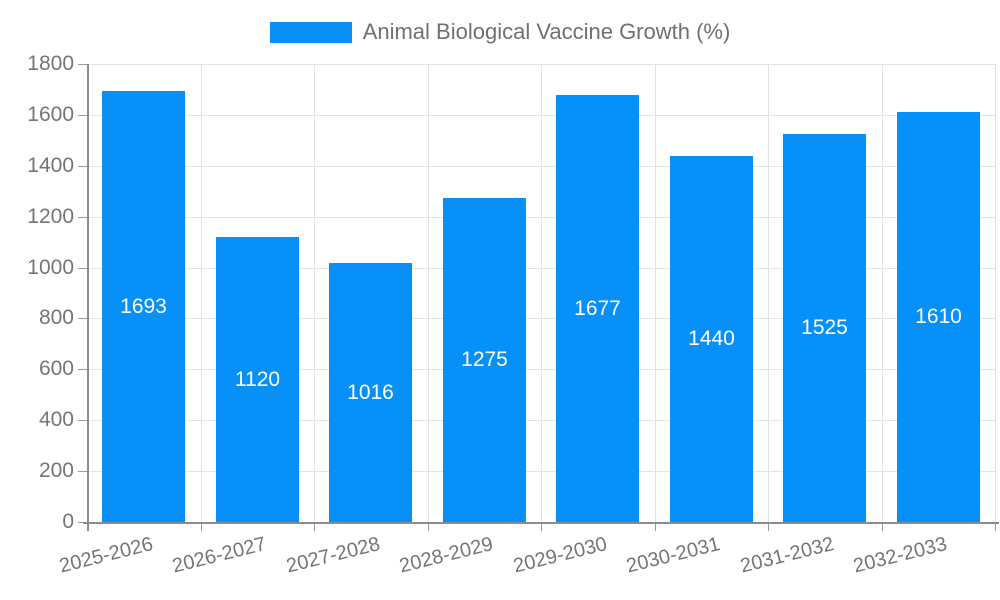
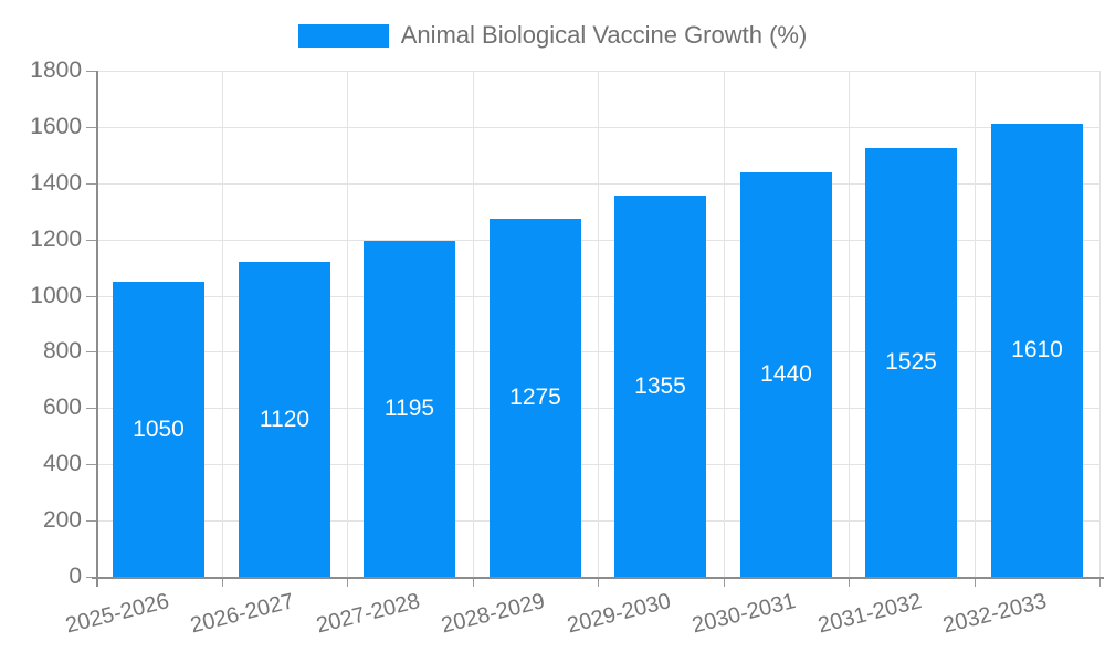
2025-2026: 1693 -> 1050
2027-2028: 1016 -> 1195
2029-2030: 1677 -> 1355
